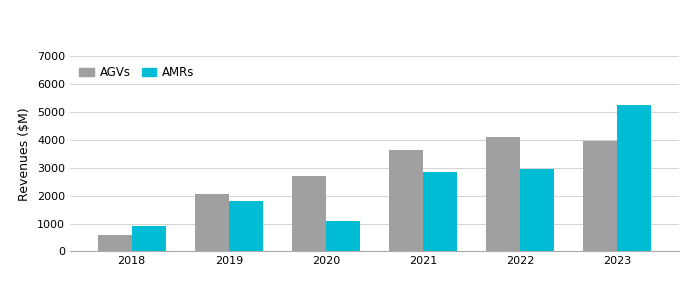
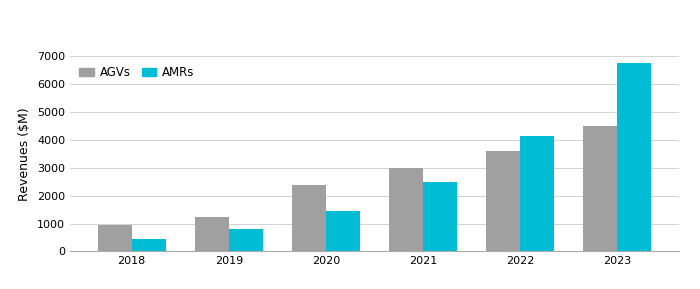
AGVs/2018: 600 -> 950
AMRs/2018: 900 -> 450
AGVs/2019: 2050 -> 1250
AMRs/2019: 1800 -> 800
AGVs/2020: 2700 -> 2400
AMRs/2020: 1100 -> 1450
AGVs/2021: 3650 -> 3000
AMRs/2021: 2850 -> 2500
AGVs/2022: 4100 -> 3600
AMRs/2022: 2950 -> 4150
AGVs/2023: 3950 -> 4500
AMRs/2023: 5250 -> 6750
